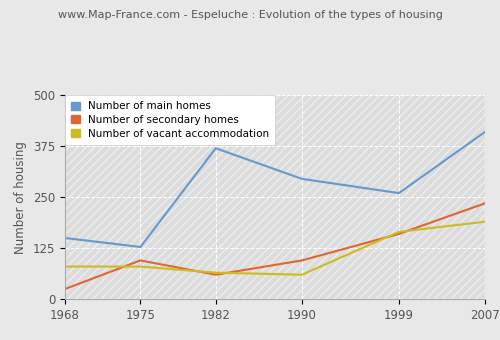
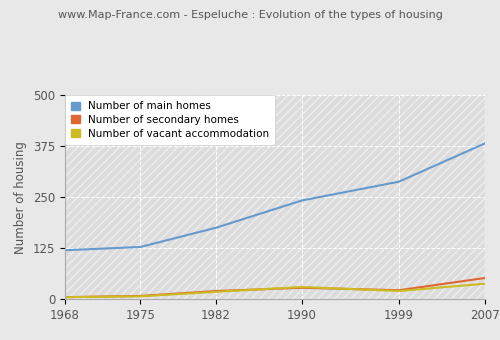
Number of main homes/1968: 150 -> 120
Number of secondary homes/1968: 25 -> 5
Number of vacant accommodation/1968: 80 -> 5
Number of secondary homes/1975: 95 -> 8
Number of vacant accommodation/1975: 80 -> 7
Number of main homes/1982: 370 -> 175
Number of secondary homes/1982: 60 -> 20
Number of vacant accommodation/1982: 65 -> 18
Number of main homes/1990: 295 -> 242
Number of secondary homes/1990: 95 -> 28
Number of vacant accommodation/1990: 60 -> 30
Number of main homes/1999: 260 -> 288
Number of secondary homes/1999: 160 -> 22
Number of vacant accommodation/1999: 165 -> 20
Number of main homes/2007: 410 -> 382
Number of secondary homes/2007: 235 -> 52
Number of vacant accommodation/2007: 190 -> 38
